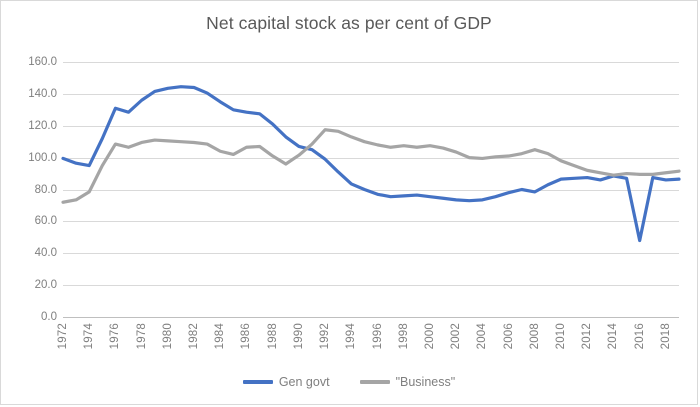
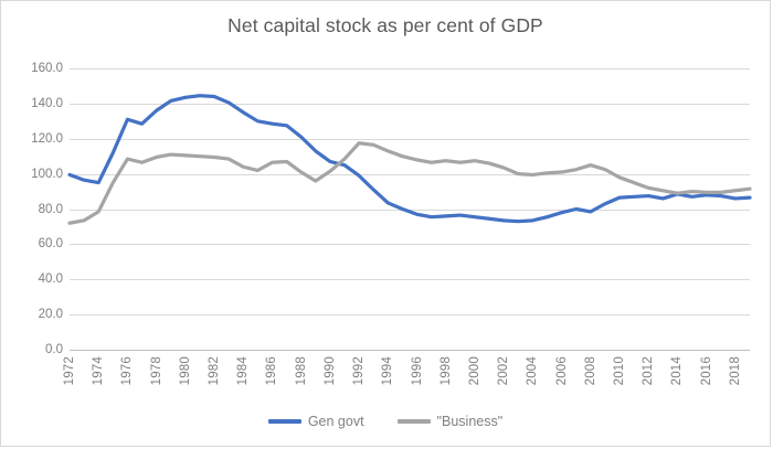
Gen govt/2016: 48 -> 88
